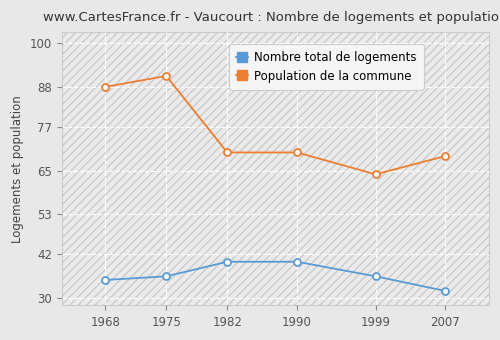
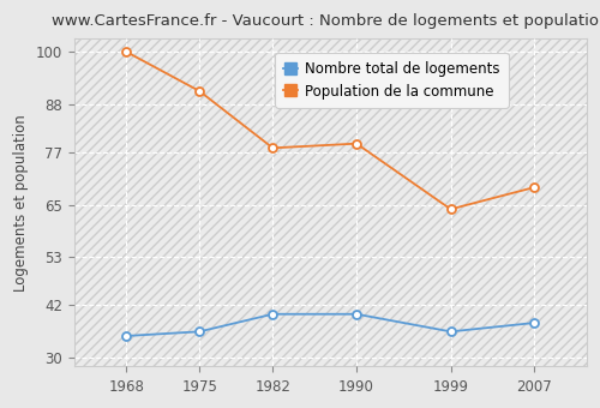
Population de la commune/1968: 88 -> 100
Population de la commune/1982: 70 -> 78
Population de la commune/1990: 70 -> 79
Nombre total de logements/2007: 32 -> 38
